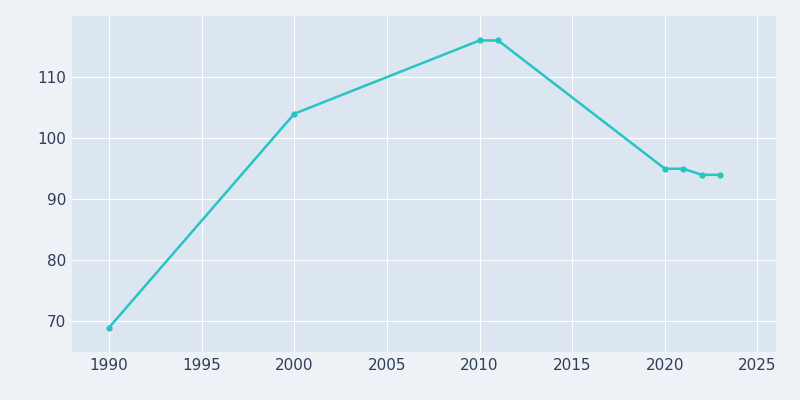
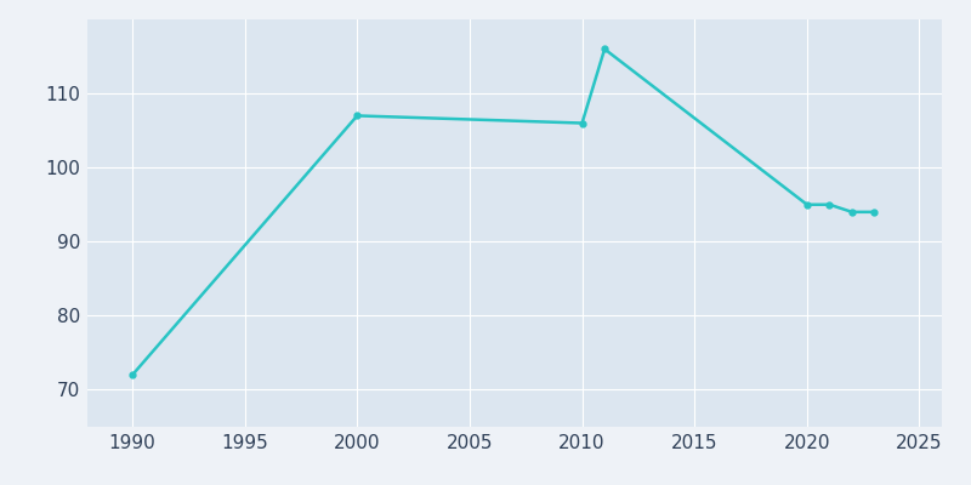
1990: 69 -> 72
2000: 104 -> 107
2010: 116 -> 106
